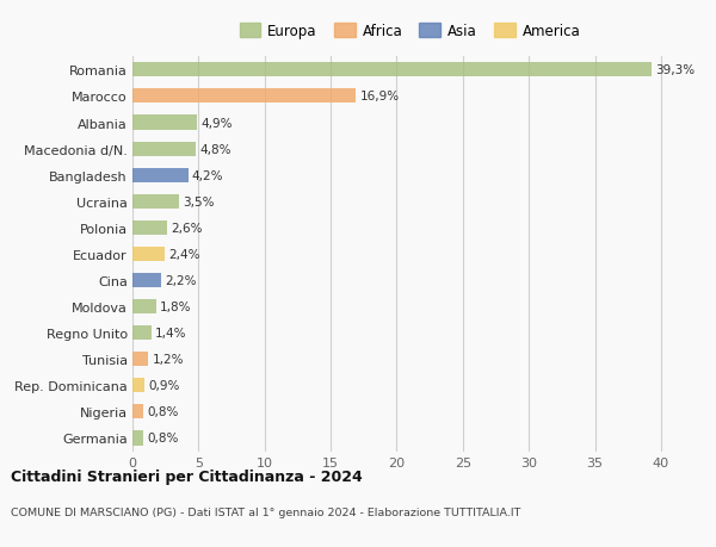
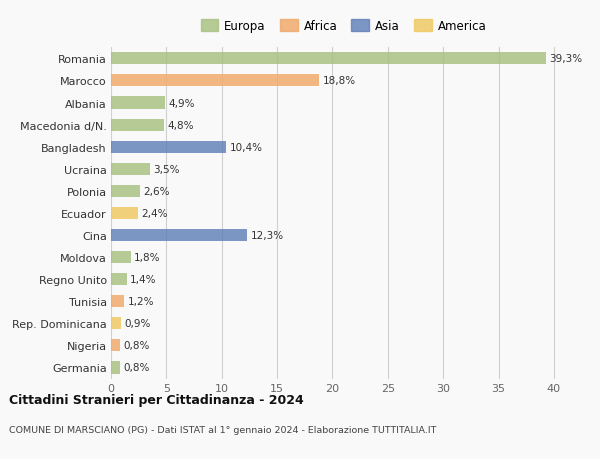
Marocco: 16,9% -> 18,8%
Bangladesh: 4,2% -> 10,4%
Cina: 2,2% -> 12,3%
